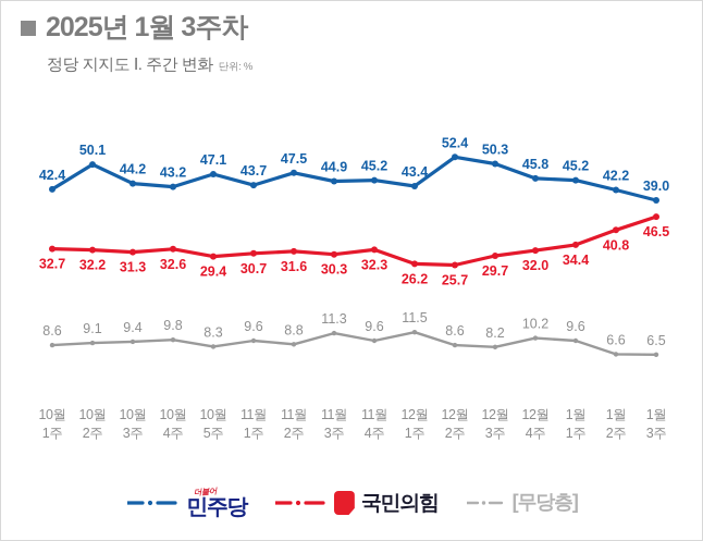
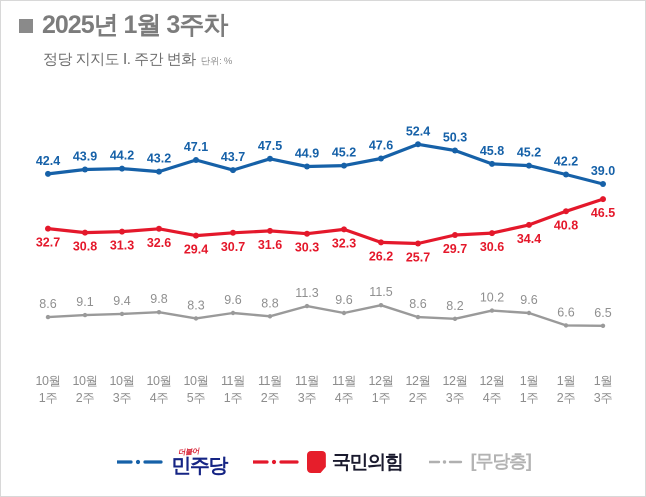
더불어민주당/10월 2주: 50.1 -> 43.9
국민의힘/10월 2주: 32.2 -> 30.8
더불어민주당/12월 1주: 43.4 -> 47.6
국민의힘/12월 4주: 32.0 -> 30.6
